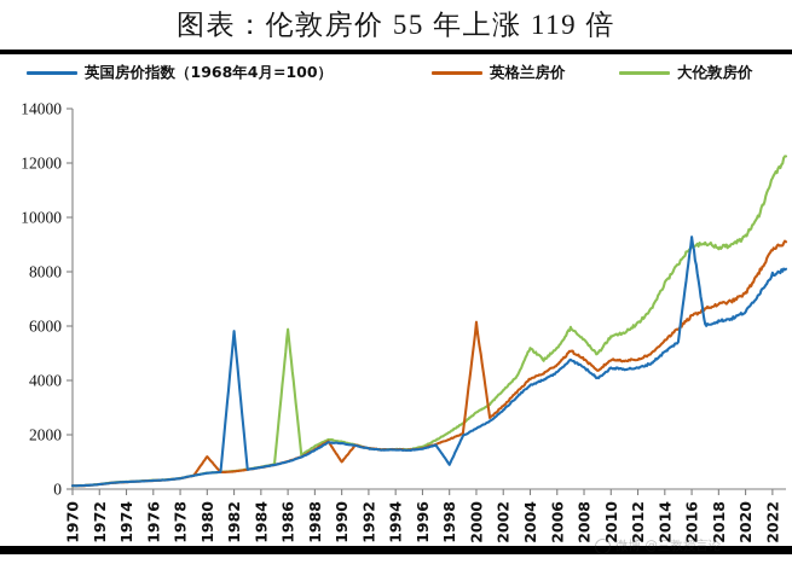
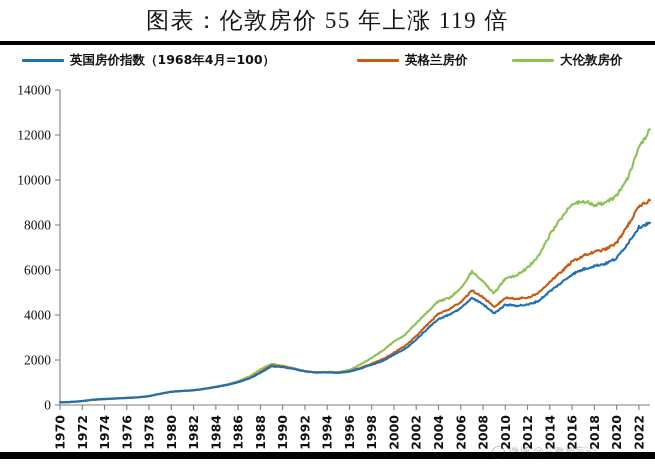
英格兰房价/1980: 1200 -> 600
英国房价指数（1968年4月=100）/1982: 5800 -> 700
大伦敦房价/1986: 5900 -> 1100
英格兰房价/1990: 1000 -> 1700
英国房价指数（1968年4月=100）/1998: 900 -> 1800
英格兰房价/2000: 6100 -> 2300
大伦敦房价/2004: 5200 -> 4600
英国房价指数（1968年4月=100）/2016: 9300 -> 5800
